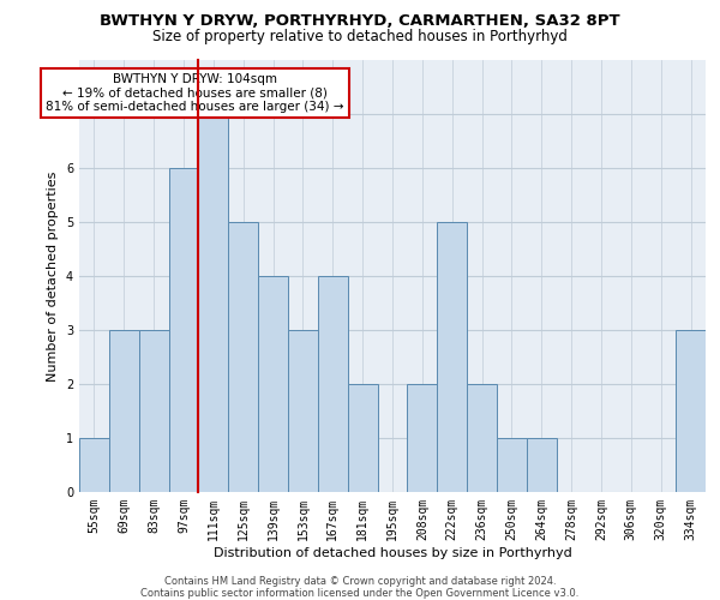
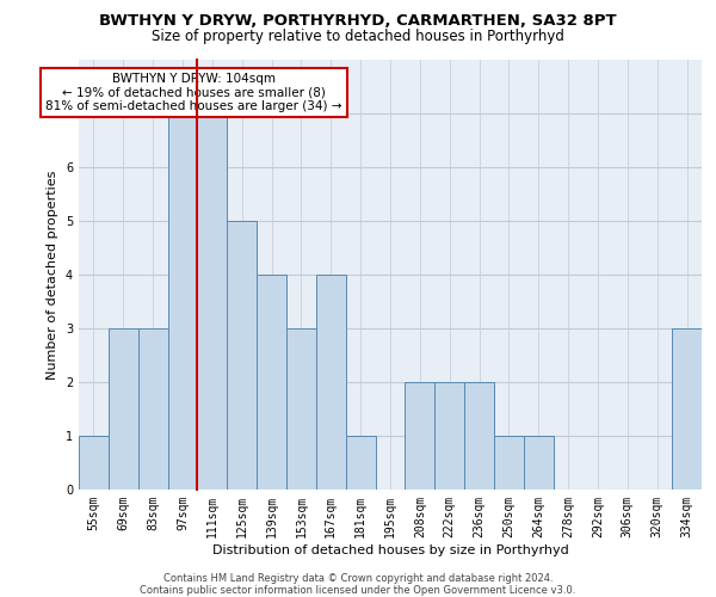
97sqm: 6 -> 7
181sqm: 2 -> 1
222sqm: 5 -> 2
